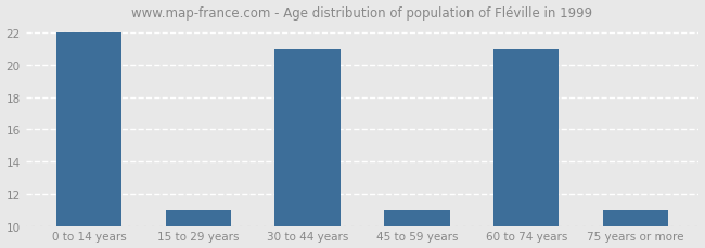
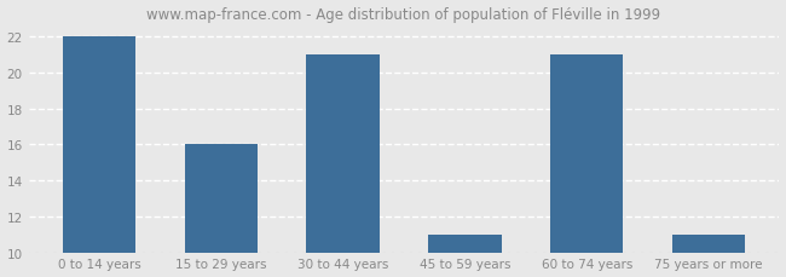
15 to 29 years: 11 -> 16
